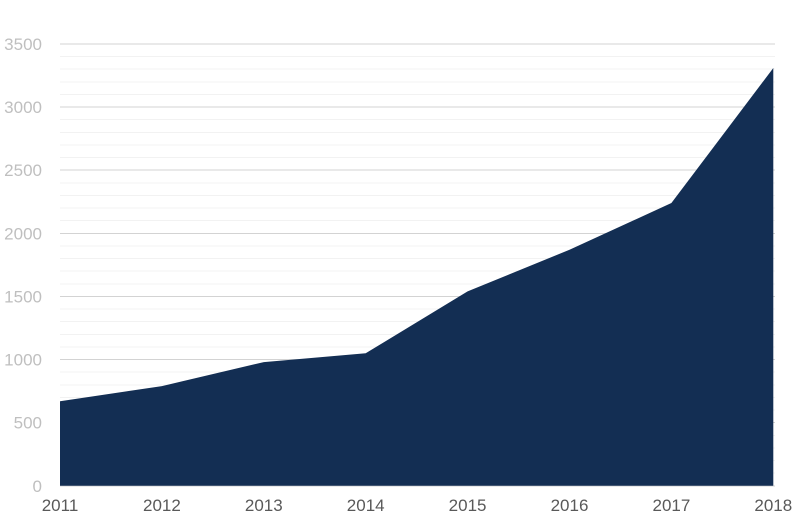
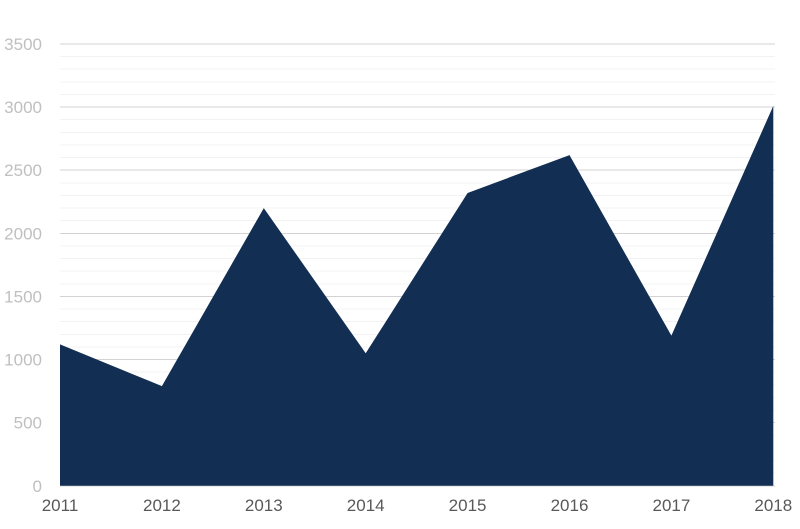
2011: 670 -> 1120
2013: 980 -> 2200
2015: 1540 -> 2320
2016: 1870 -> 2620
2017: 2240 -> 1190
2018: 3310 -> 3010
